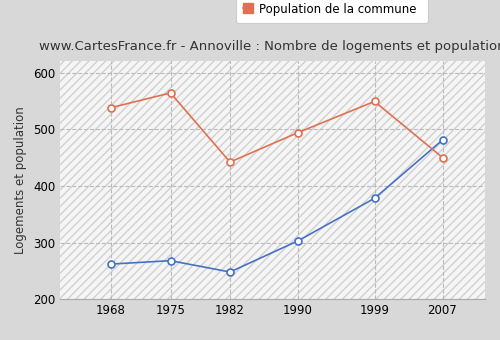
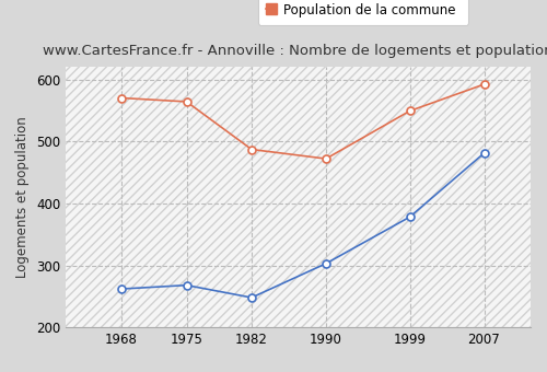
Population de la commune/1968: 538 -> 570
Population de la commune/1982: 442 -> 487
Population de la commune/1990: 494 -> 472
Population de la commune/2007: 450 -> 592
